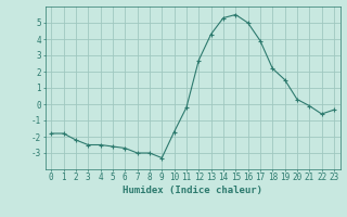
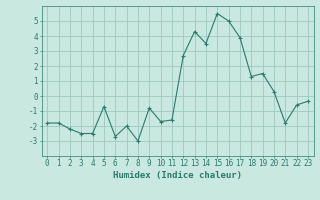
5: -2.6 -> -0.7
7: -3.0 -> -2.0
9: -3.3 -> -0.8
11: -0.2 -> -1.6
14: 5.3 -> 3.5
18: 2.2 -> 1.3
21: -0.1 -> -1.8
